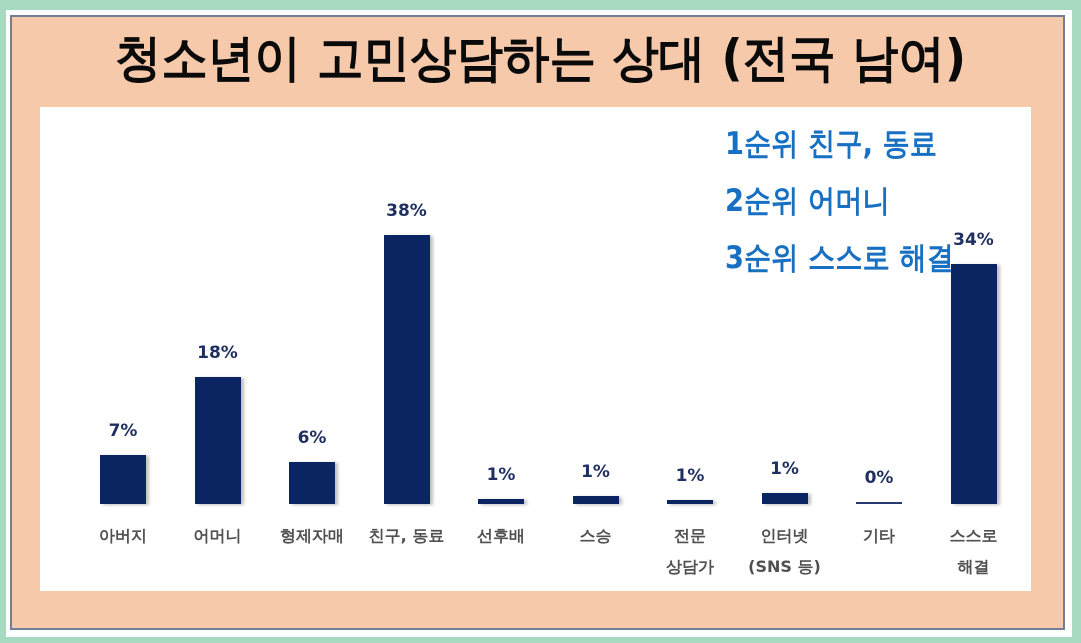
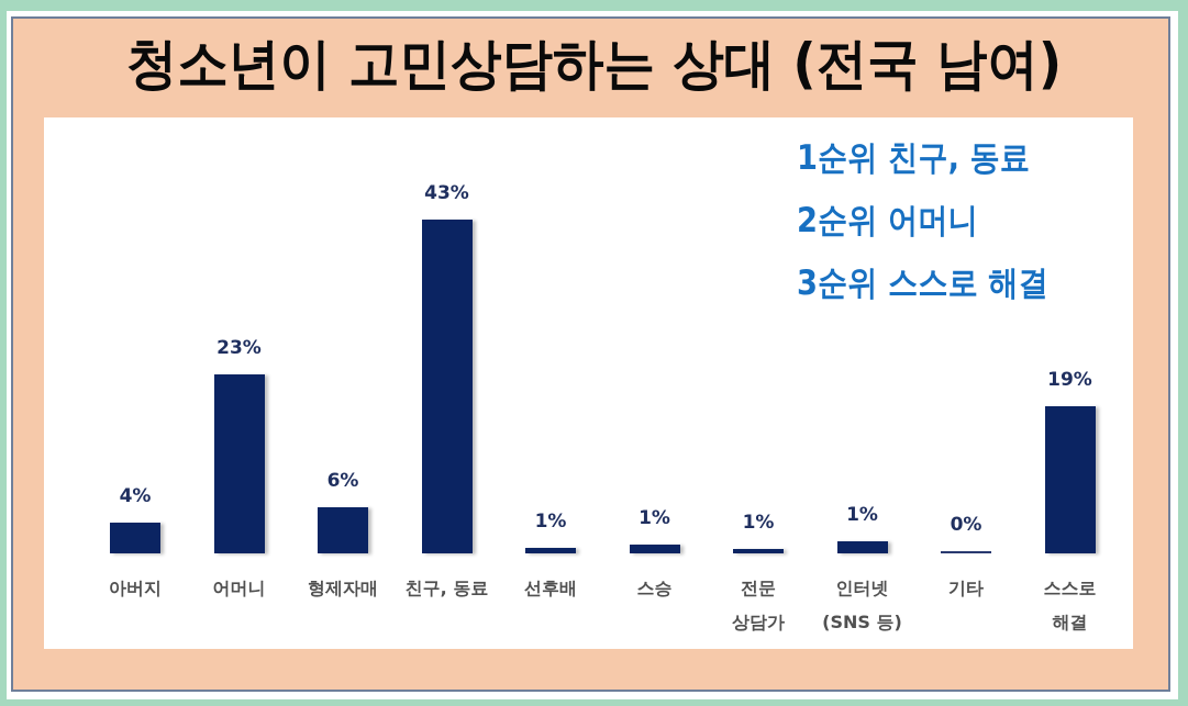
아버지: 7% -> 4%
어머니: 18% -> 23%
친구, 동료: 38% -> 43%
스스로 해결: 34% -> 19%
